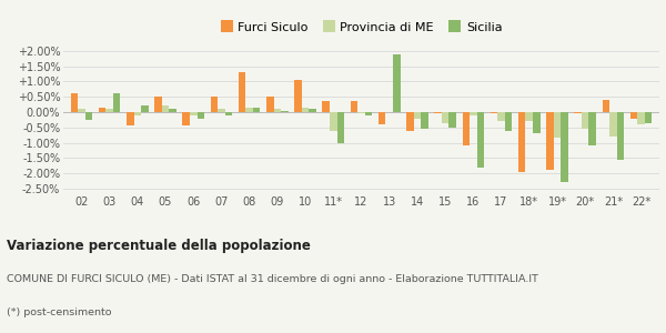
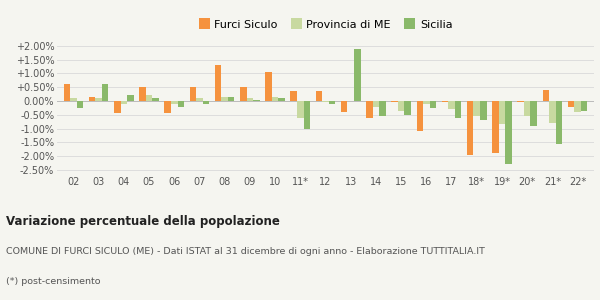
Sicilia/16: -1.80% -> -0.25%
Provincia di ME/18*: -0.30% -> -0.55%
Sicilia/20*: -1.10% -> -0.90%
